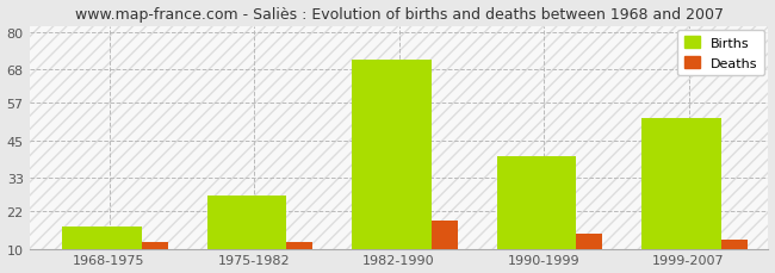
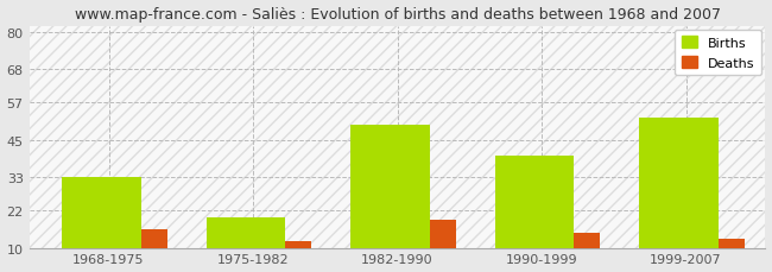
Births/1968-1975: 17 -> 33
Deaths/1968-1975: 12 -> 16
Births/1975-1982: 27 -> 20
Births/1982-1990: 71 -> 50
